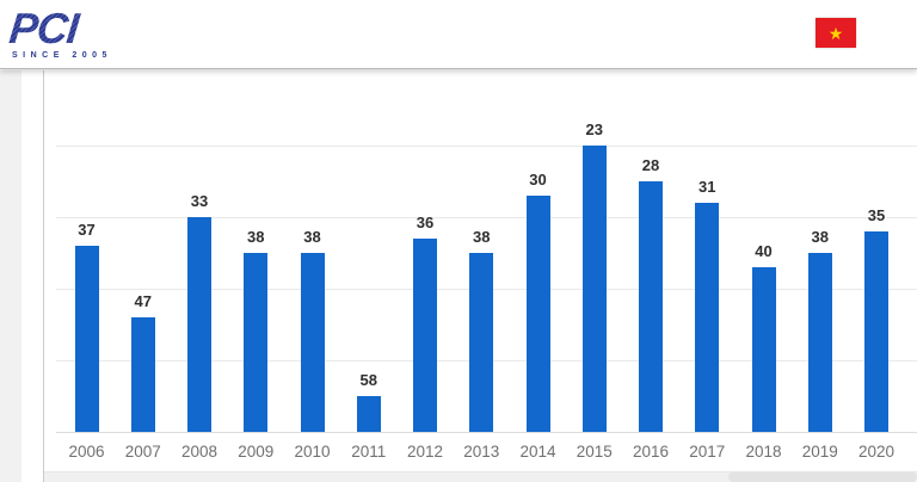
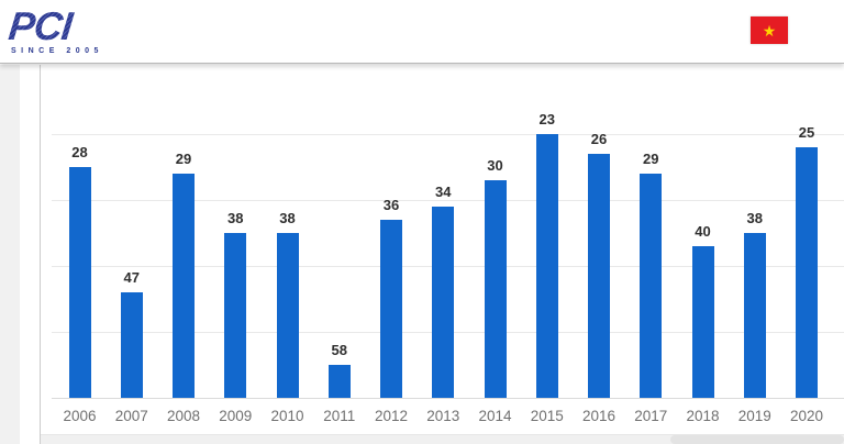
2006: 37 -> 28
2008: 33 -> 29
2013: 38 -> 34
2016: 28 -> 26
2017: 31 -> 29
2020: 35 -> 25
